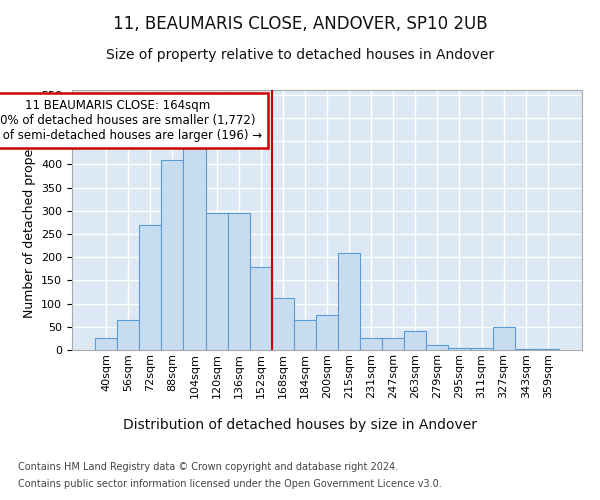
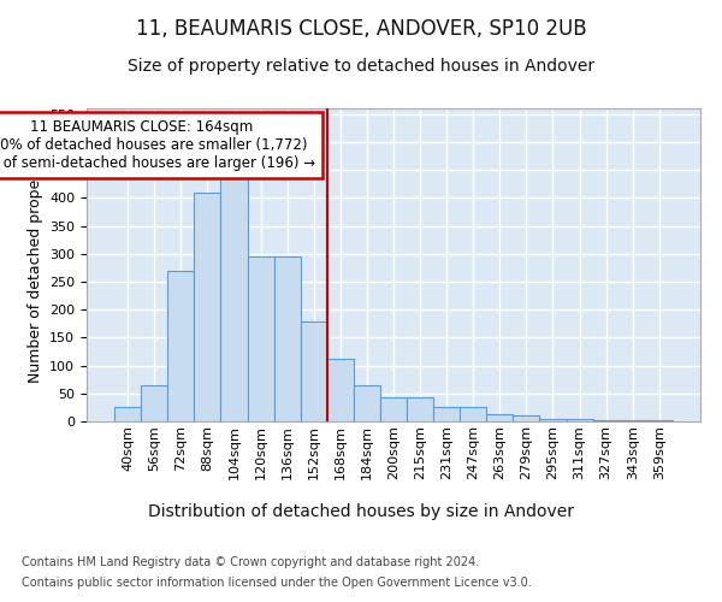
200sqm: 75 -> 43
215sqm: 210 -> 43
263sqm: 40 -> 13
327sqm: 50 -> 2
